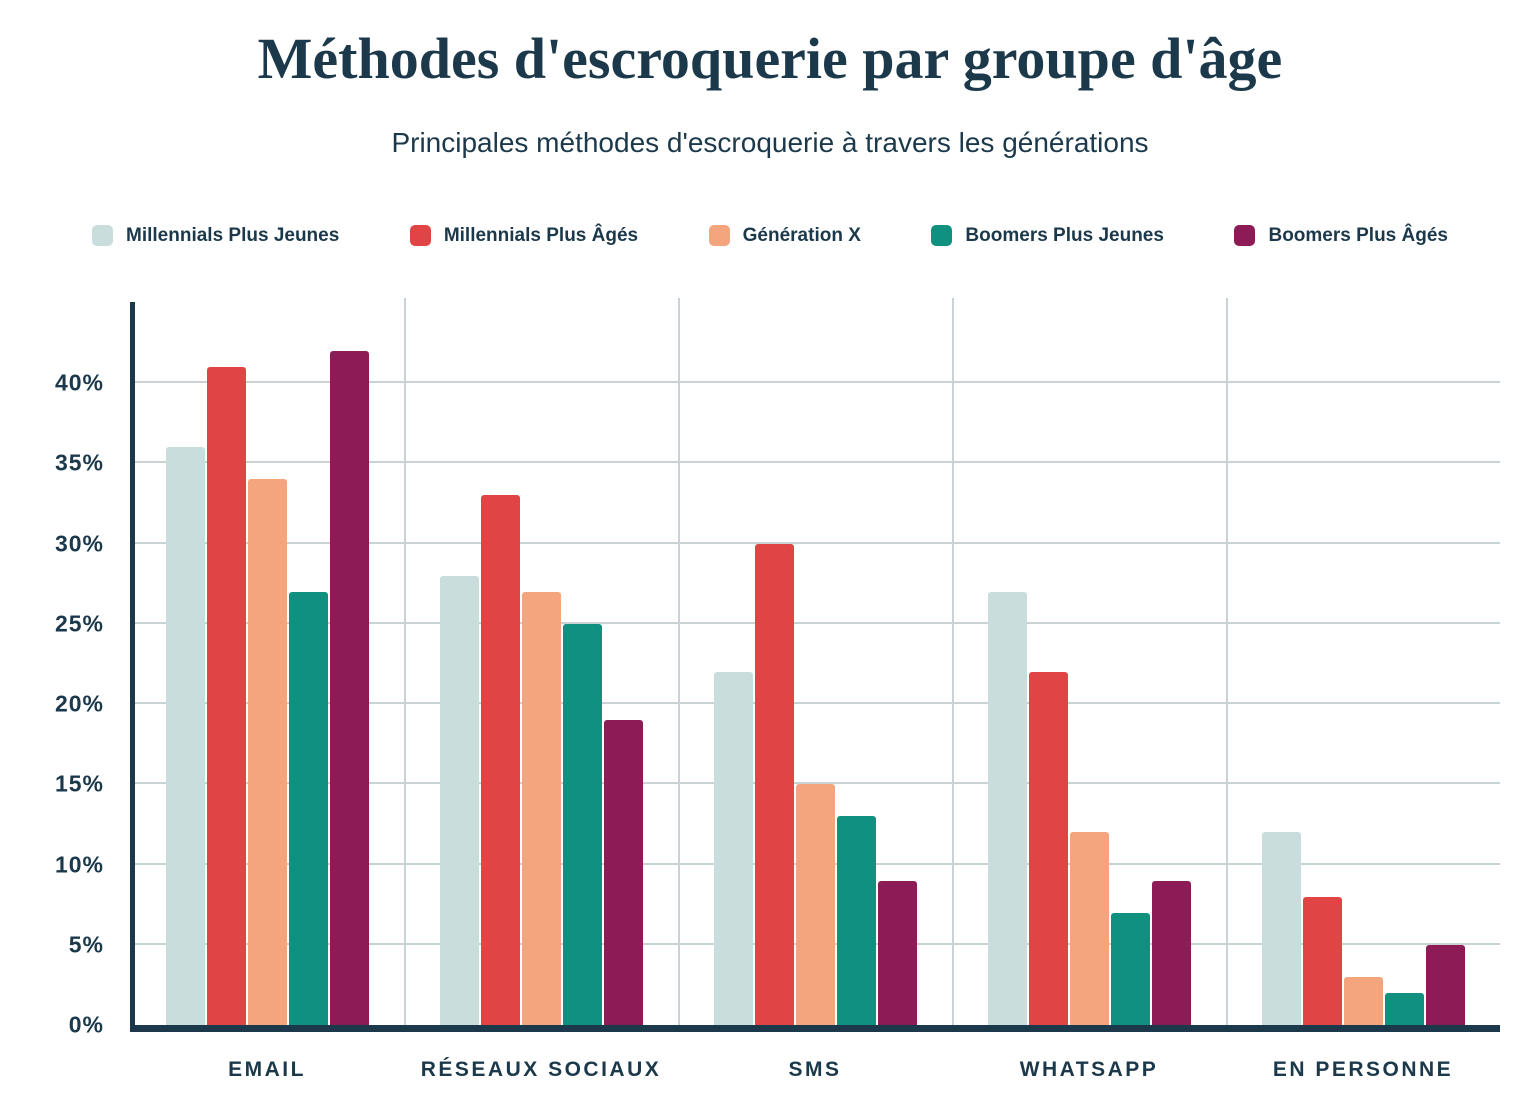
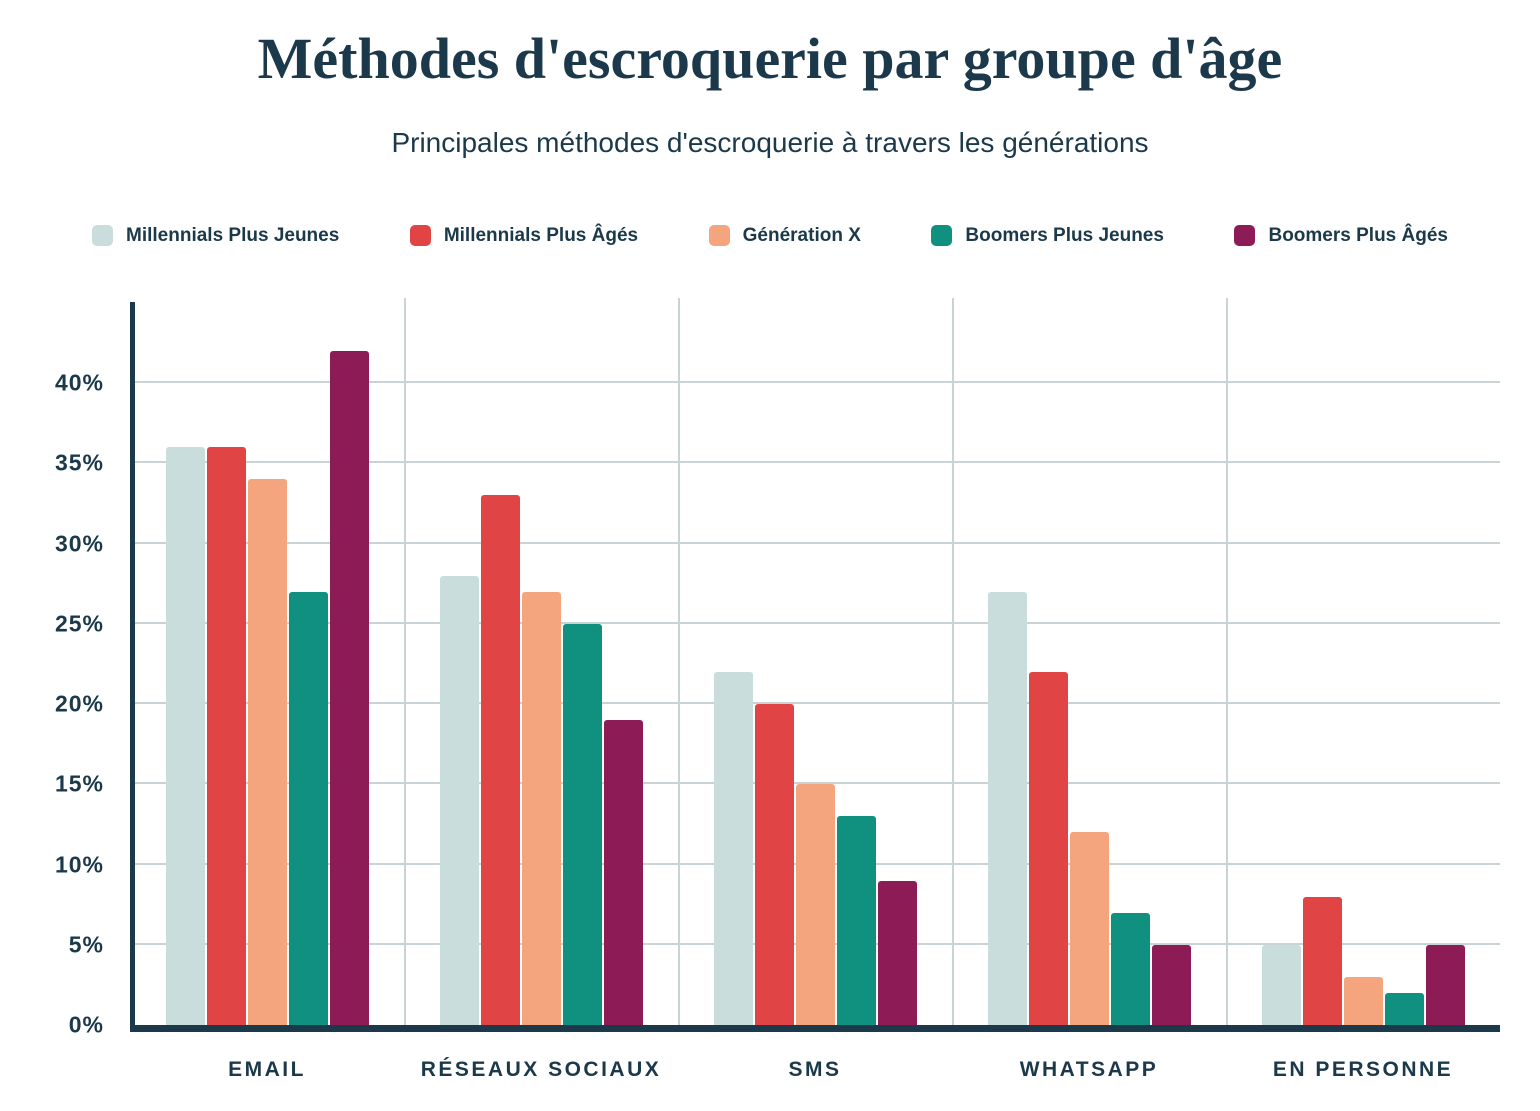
Millennials Plus Âgés/EMAIL: 41% -> 36%
Millennials Plus Âgés/SMS: 30% -> 20%
Boomers Plus Âgés/WHATSAPP: 9% -> 5%
Millennials Plus Jeunes/EN PERSONNE: 12% -> 5%
